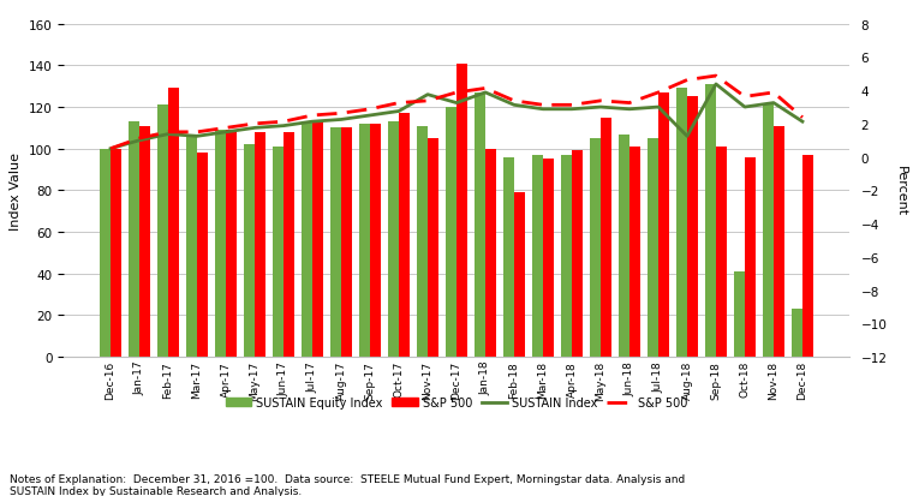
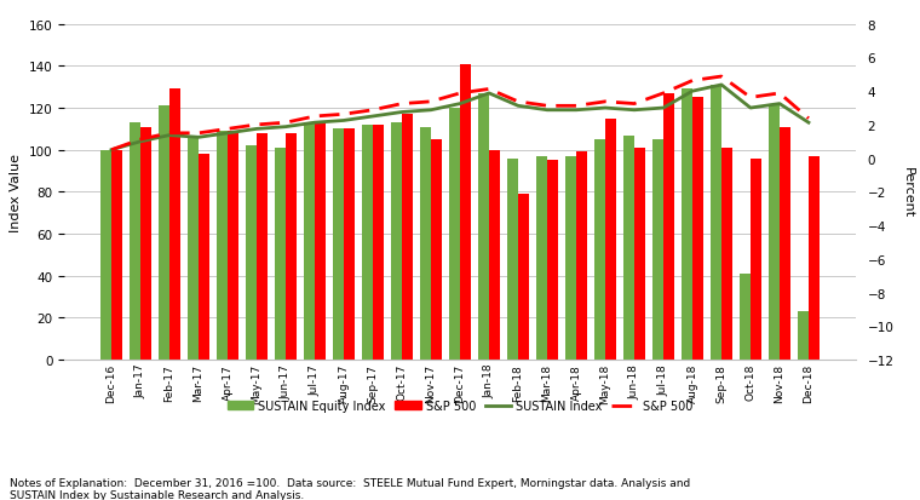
SUSTAIN Index/Nov-17: 126 -> 119
SUSTAIN Index/Aug-18: 106 -> 128
